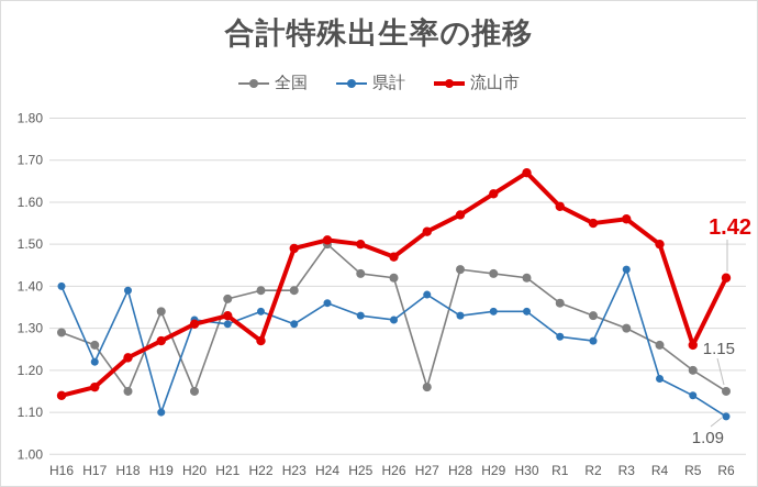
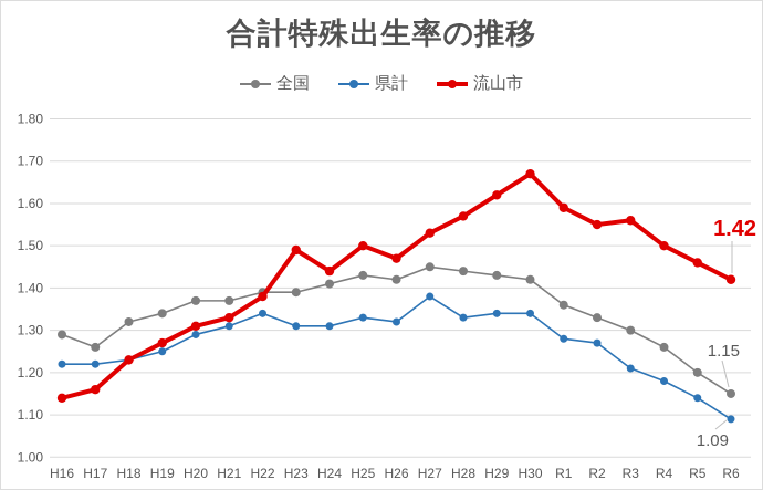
県計/H16: 1.40 -> 1.22
全国/H18: 1.15 -> 1.32
県計/H18: 1.39 -> 1.23
県計/H19: 1.10 -> 1.25
全国/H20: 1.15 -> 1.37
県計/H20: 1.32 -> 1.29
流山市/H22: 1.27 -> 1.38
全国/H24: 1.50 -> 1.41
県計/H24: 1.36 -> 1.31
流山市/H24: 1.51 -> 1.44
全国/H27: 1.16 -> 1.45
県計/R3: 1.44 -> 1.21
流山市/R5: 1.26 -> 1.46
